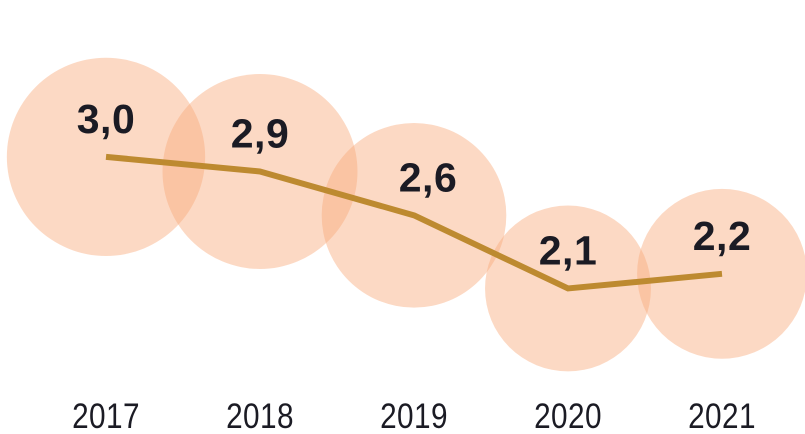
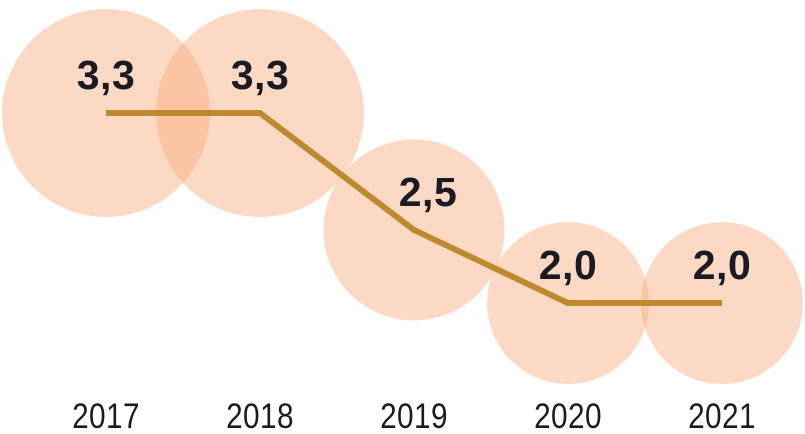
2017: 3,0 -> 3,3
2018: 2,9 -> 3,3
2019: 2,6 -> 2,5
2020: 2,1 -> 2,0
2021: 2,2 -> 2,0
